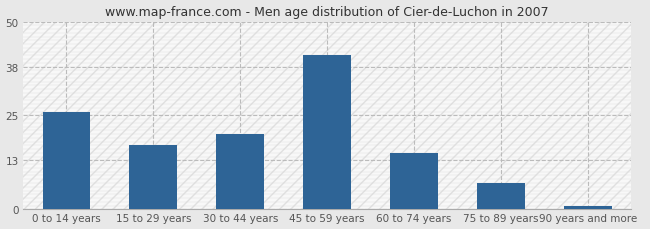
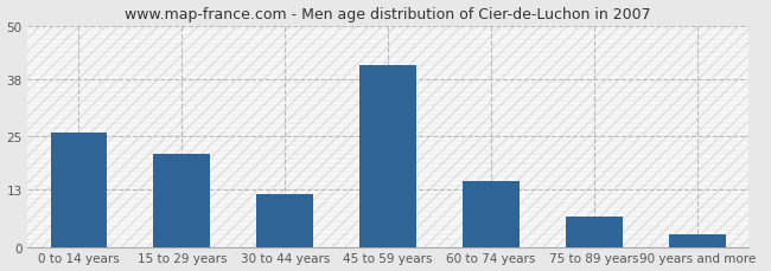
15 to 29 years: 17 -> 21
30 to 44 years: 20 -> 12
90 years and more: 1 -> 3
